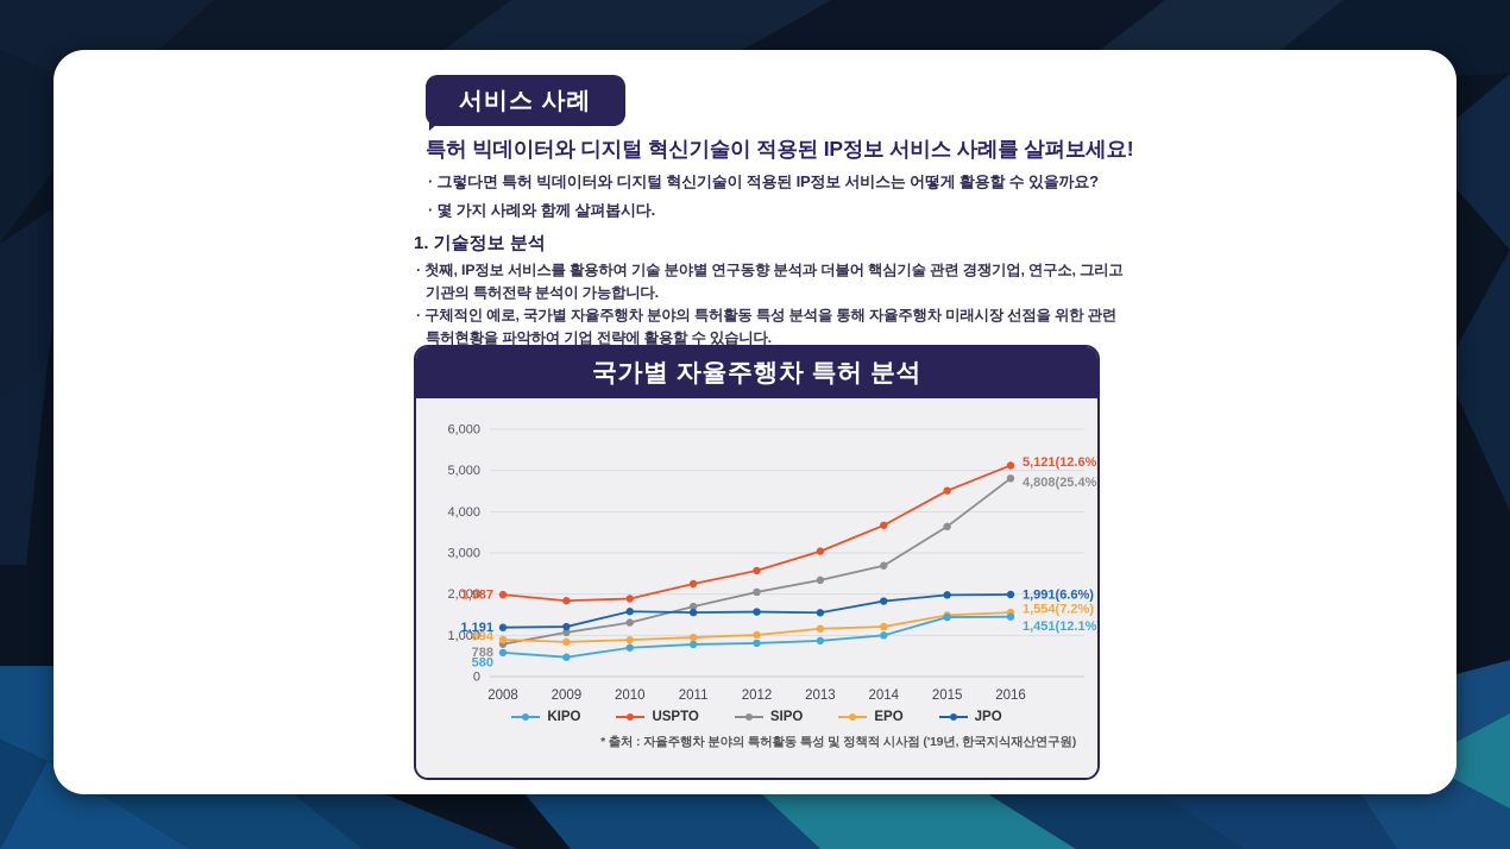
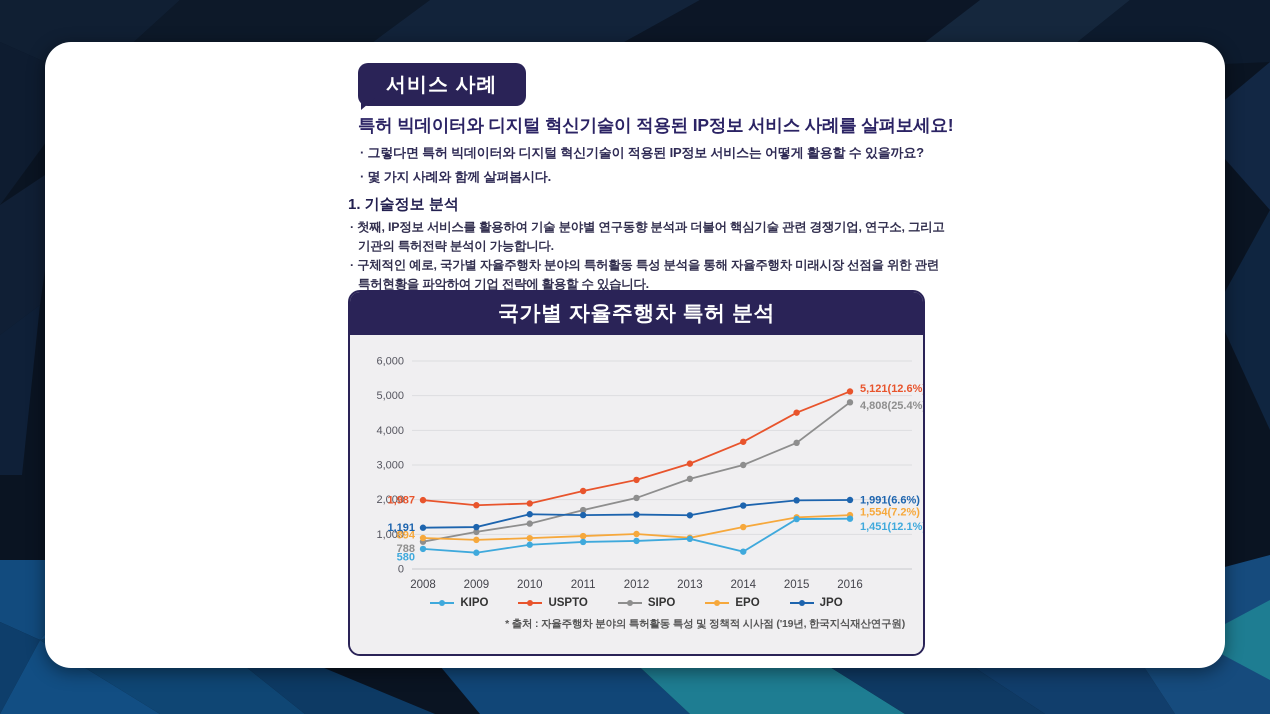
SIPO/2013: 2300 -> 2600
EPO/2013: 1200 -> 900
KIPO/2014: 1000 -> 500
SIPO/2014: 2700 -> 3000
